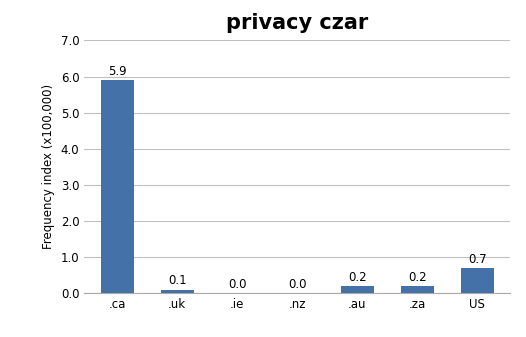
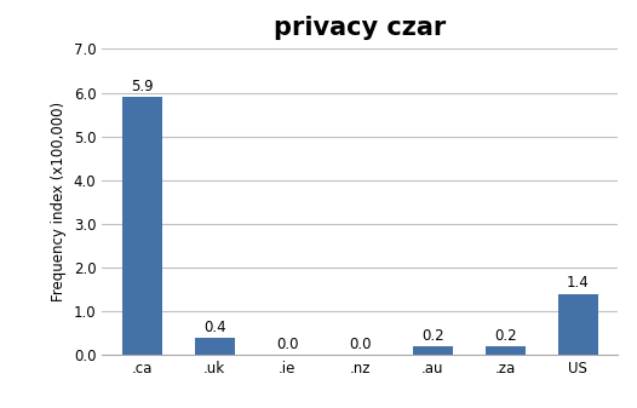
.uk: 0.1 -> 0.4
US: 0.7 -> 1.4
